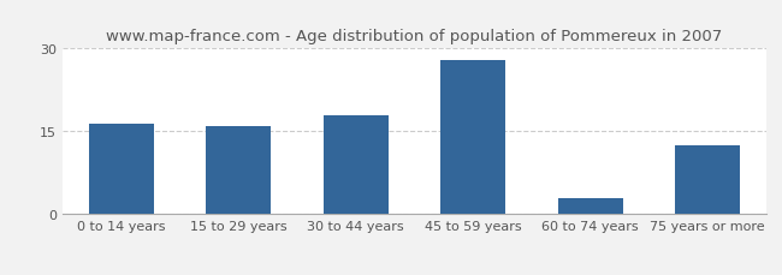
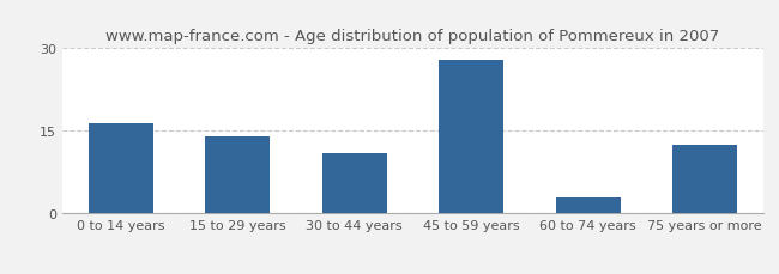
15 to 29 years: 16.0 -> 14.0
30 to 44 years: 18.0 -> 11.0
